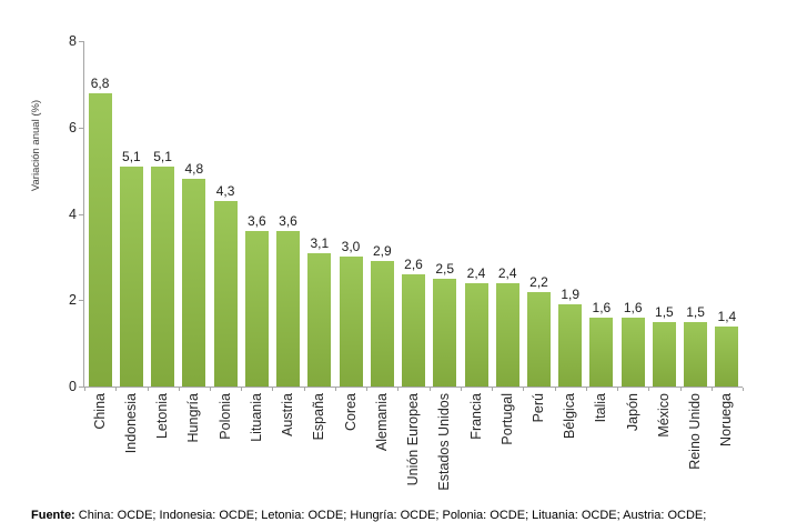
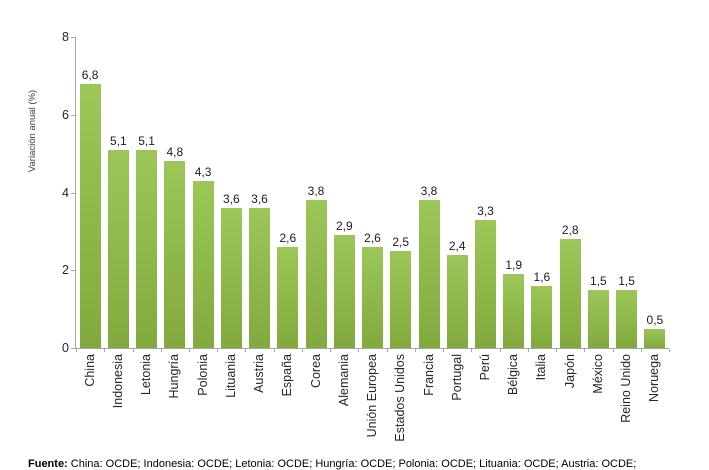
España: 3,1 -> 2,6
Corea: 3,0 -> 3,8
Francia: 2,4 -> 3,8
Perú: 2,2 -> 3,3
Japón: 1,6 -> 2,8
Noruega: 1,4 -> 0,5
